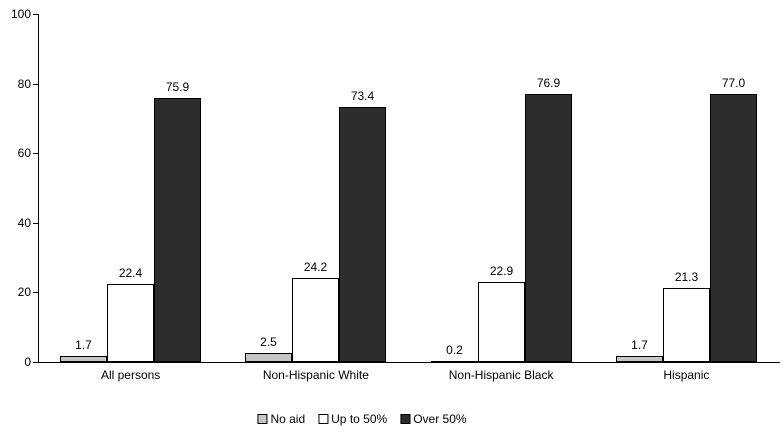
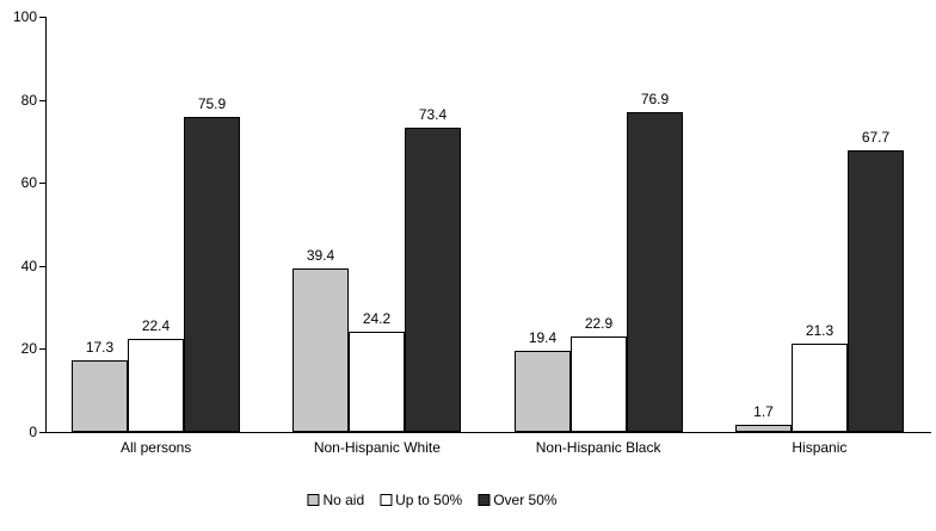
No aid/All persons: 1.7 -> 17.3
No aid/Non-Hispanic White: 2.5 -> 39.4
No aid/Non-Hispanic Black: 0.2 -> 19.4
Over 50%/Hispanic: 77.0 -> 67.7
